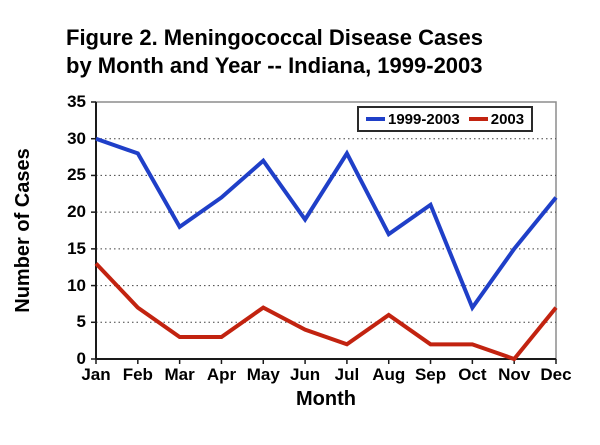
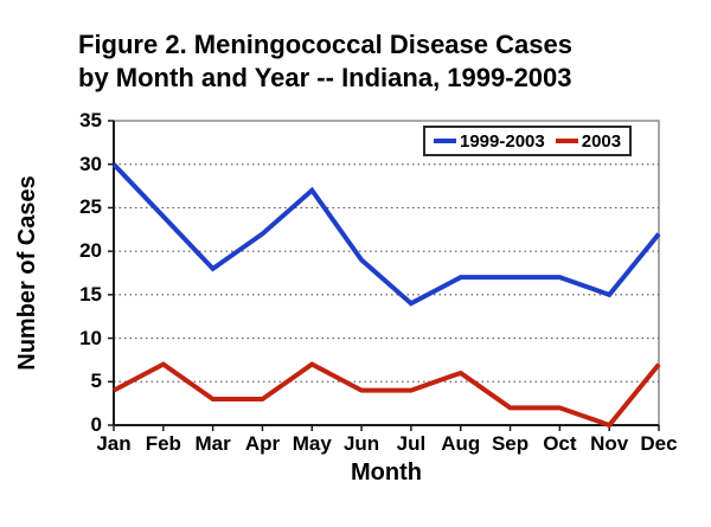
2003/Jan: 13 -> 4
1999-2003/Feb: 28 -> 24
1999-2003/Jul: 28 -> 14
2003/Jul: 2 -> 4
1999-2003/Sep: 21 -> 17
1999-2003/Oct: 7 -> 17
